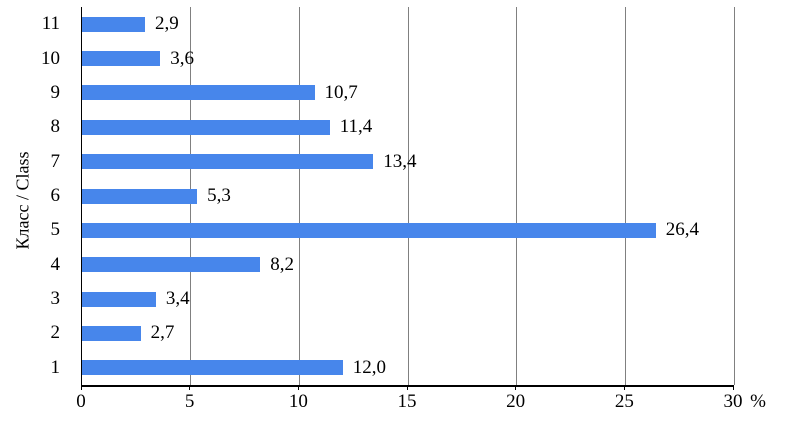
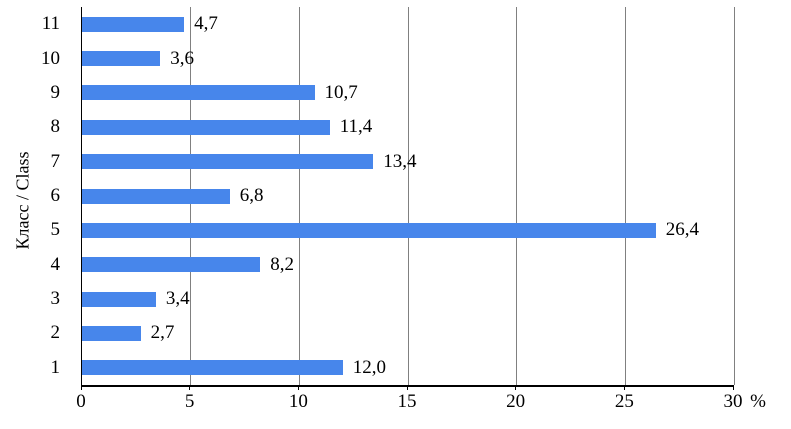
11: 2,9 -> 4,7
6: 5,3 -> 6,8
